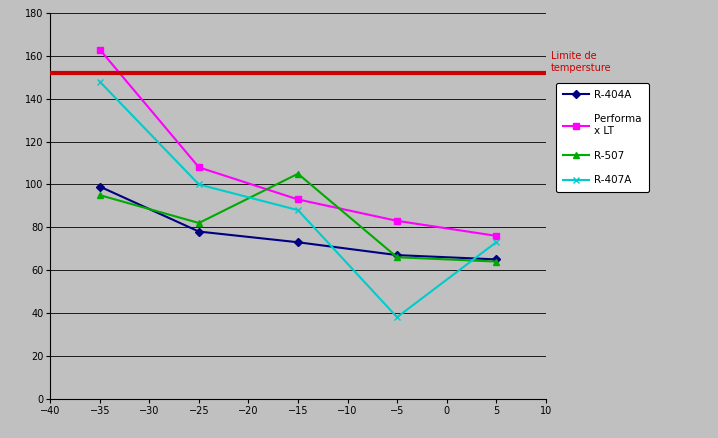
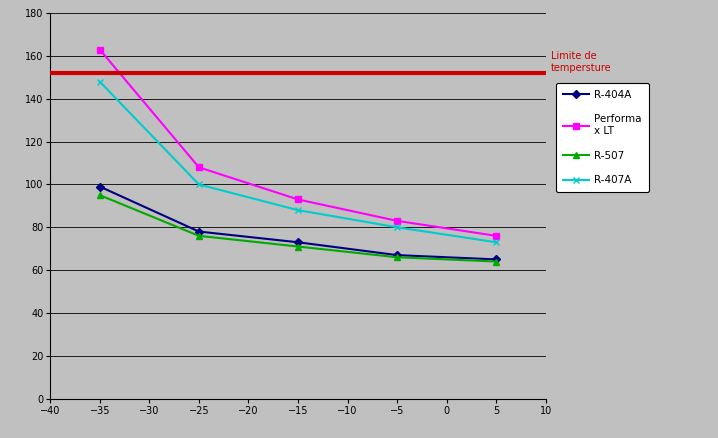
R-507/−25: 82 -> 76
R-507/−15: 105 -> 71
R-407A/−5: 38 -> 80
